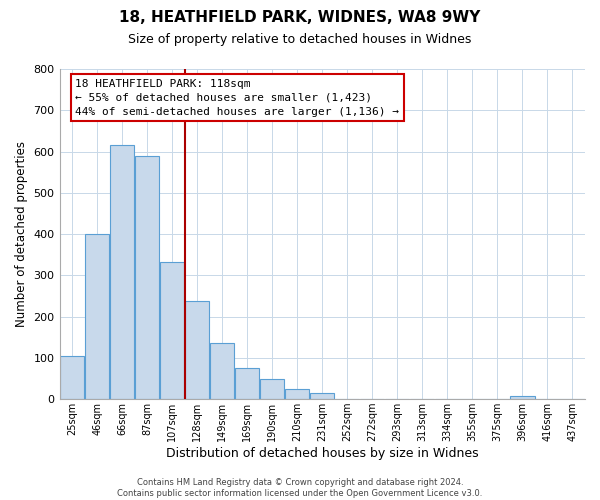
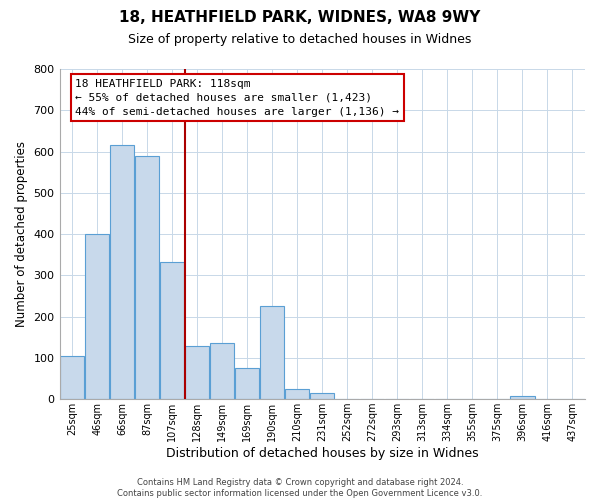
128sqm: 237 -> 130
190sqm: 50 -> 225
